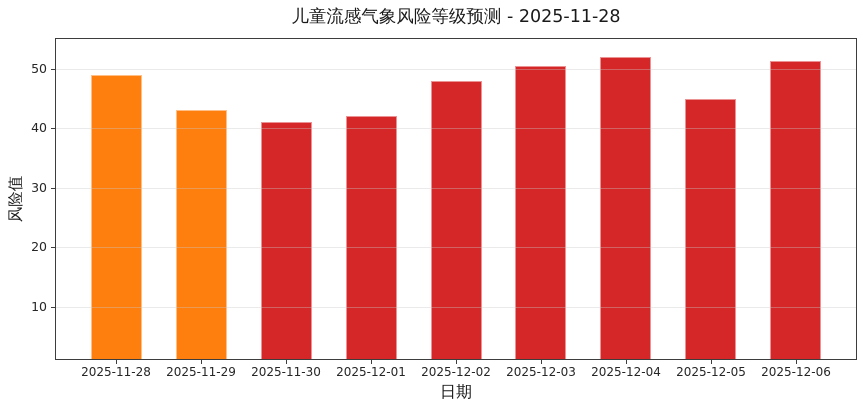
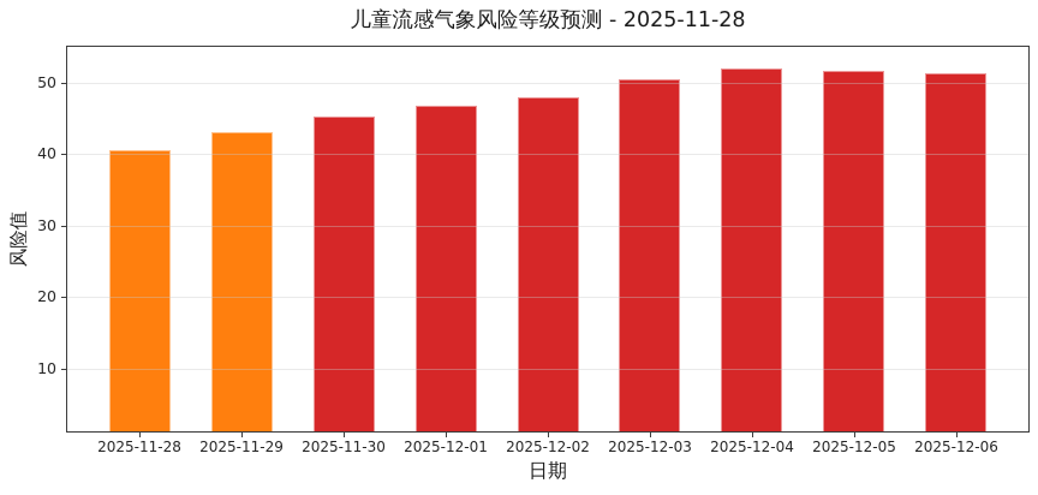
2025-11-28: 49 -> 40
2025-11-30: 41 -> 45
2025-12-01: 42 -> 47
2025-12-05: 45 -> 52
